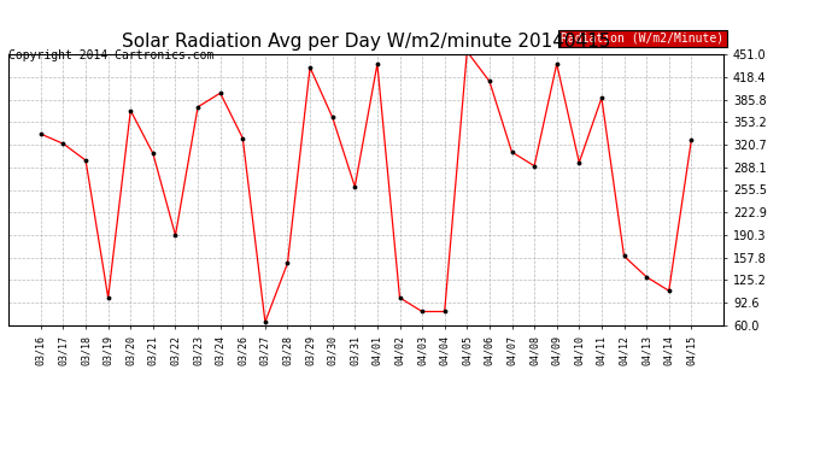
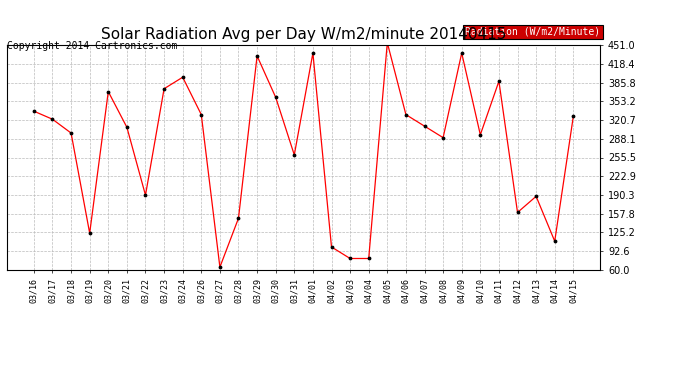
03/19: 100 -> 124
04/06: 412 -> 330
04/13: 130 -> 188
